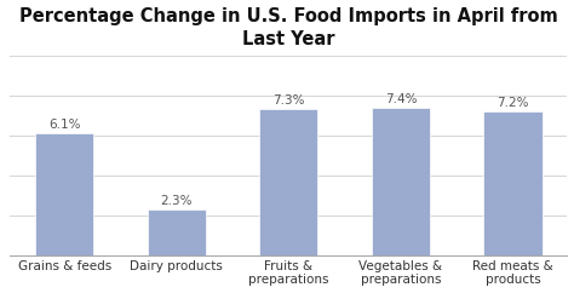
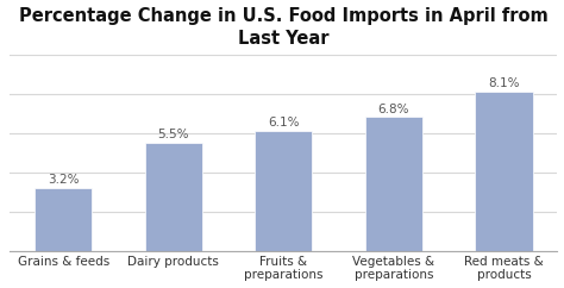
Grains & feeds: 6.1% -> 3.2%
Dairy products: 2.3% -> 5.5%
Fruits & preparations: 7.3% -> 6.1%
Vegetables & preparations: 7.4% -> 6.8%
Red meats & products: 7.2% -> 8.1%
